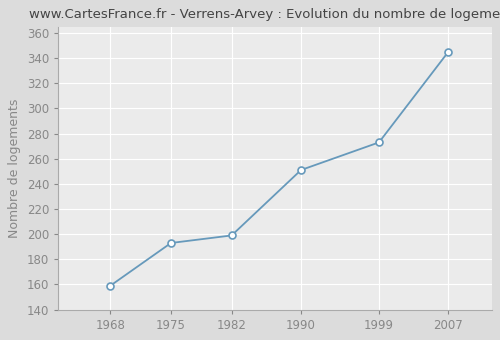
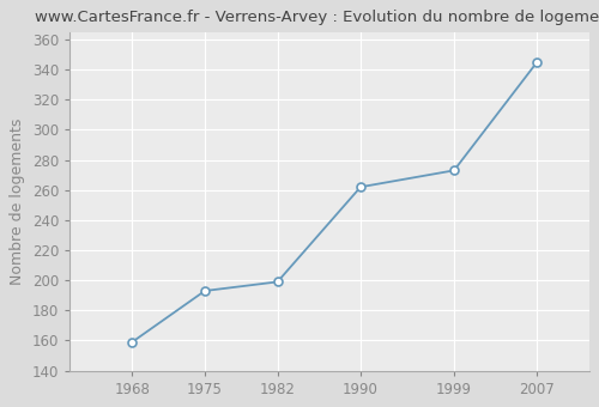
1990: 251 -> 262
